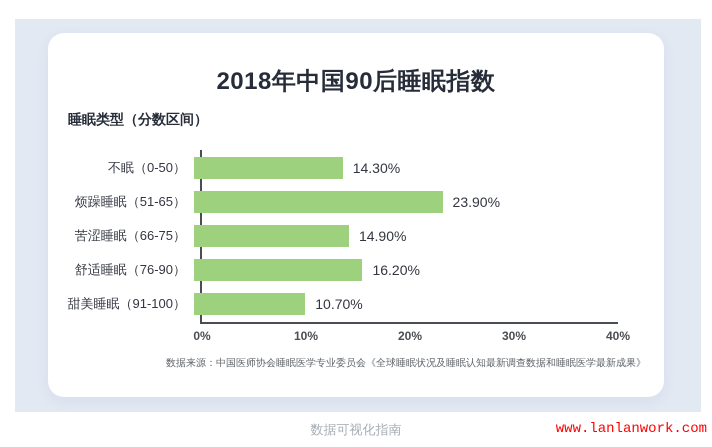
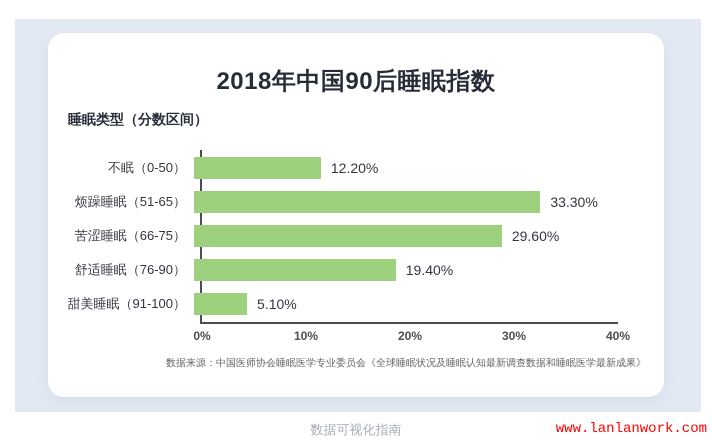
不眠（0-50）: 14.30% -> 12.20%
烦躁睡眠（51-65）: 23.90% -> 33.30%
苦涩睡眠（66-75）: 14.90% -> 29.60%
舒适睡眠（76-90）: 16.20% -> 19.40%
甜美睡眠（91-100）: 10.70% -> 5.10%
